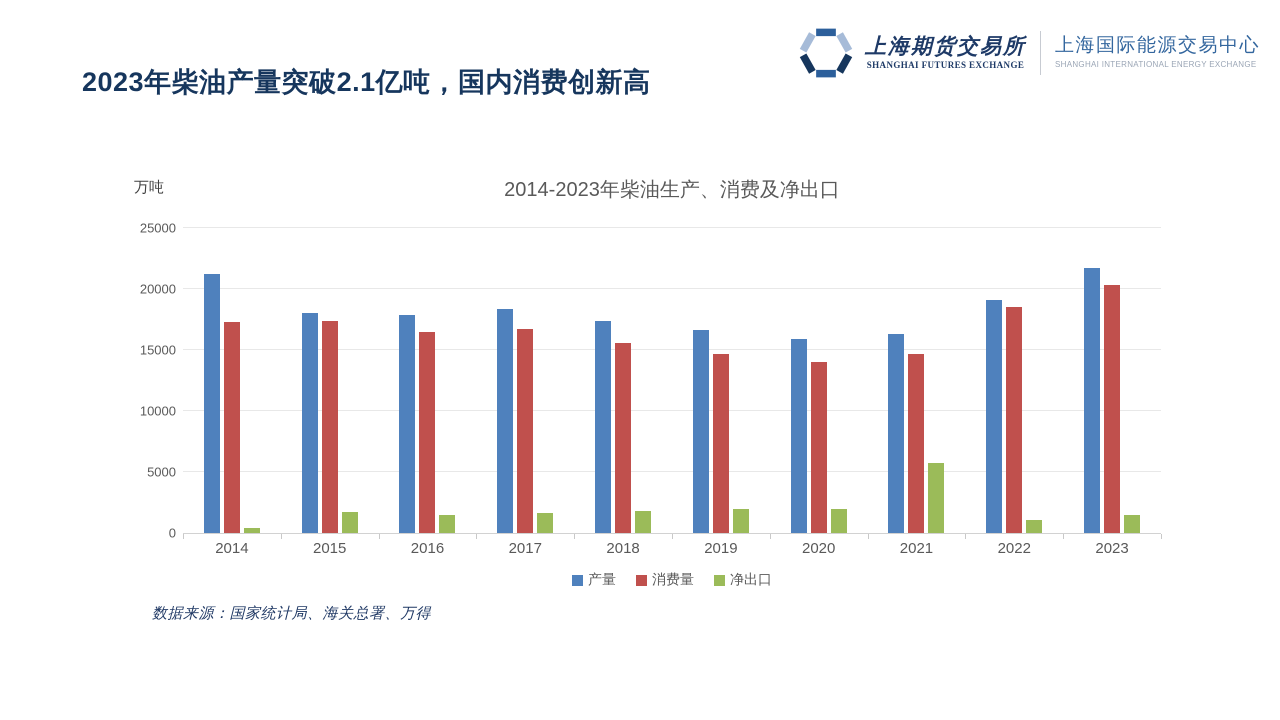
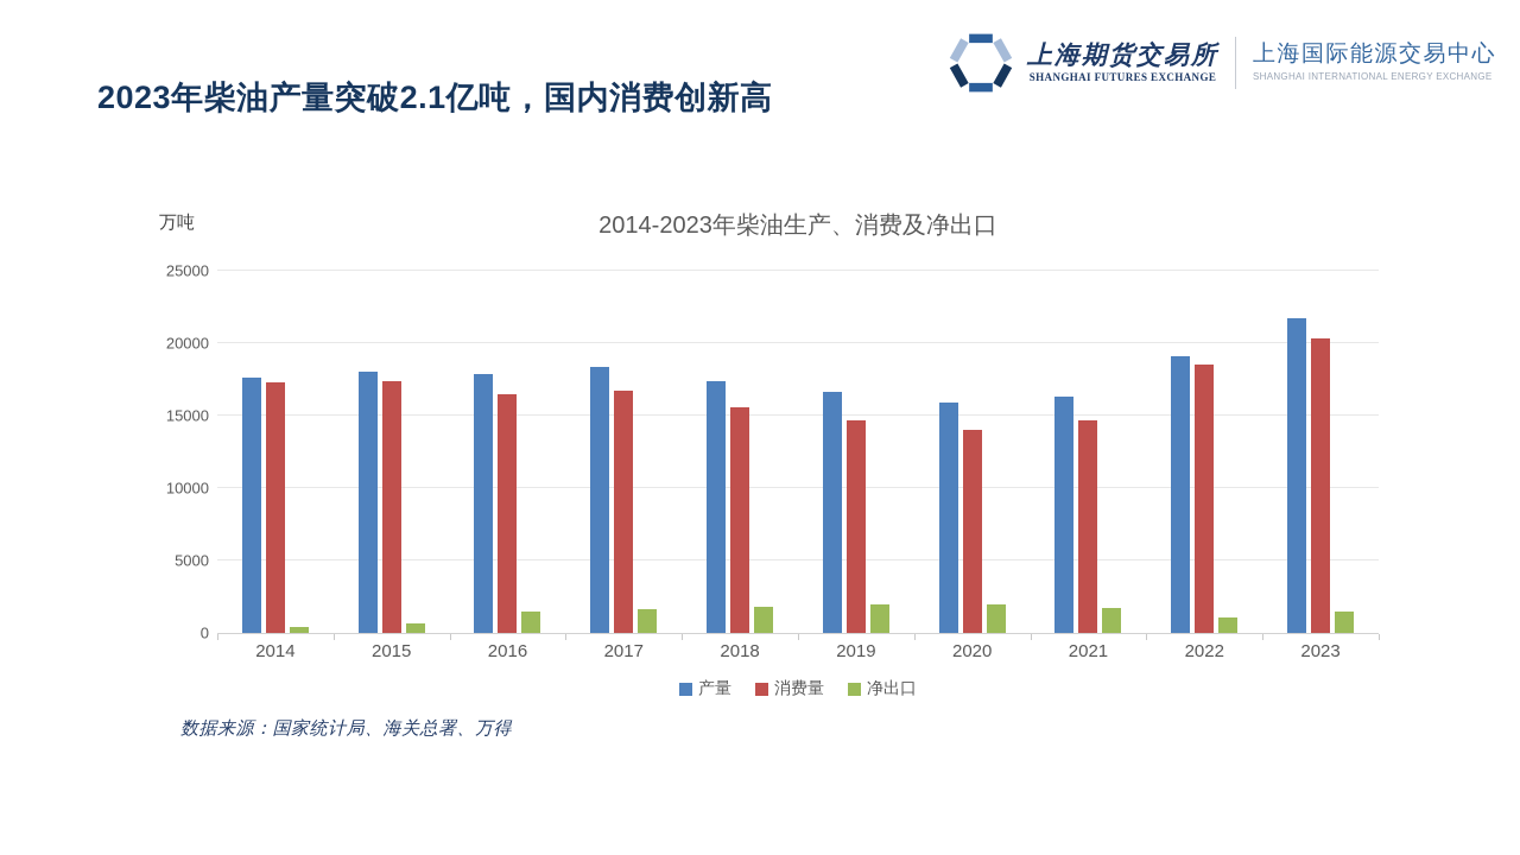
产量/2014: 21200 -> 17600
净出口/2015: 1700 -> 600
净出口/2021: 5700 -> 1700
